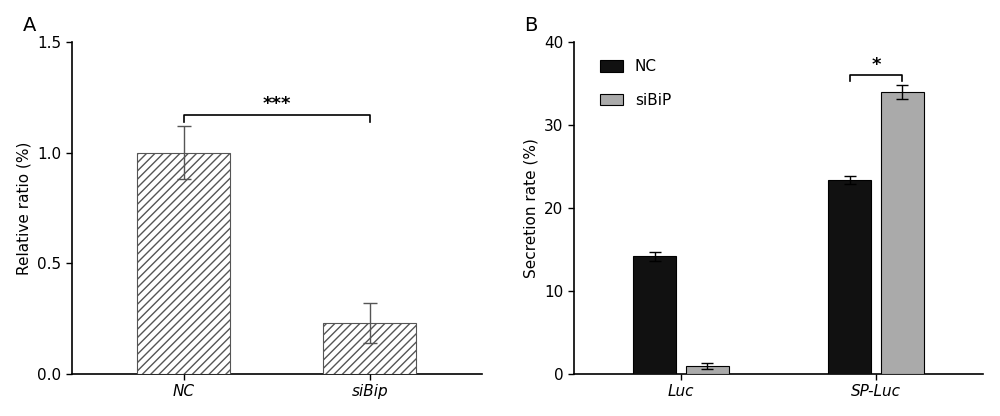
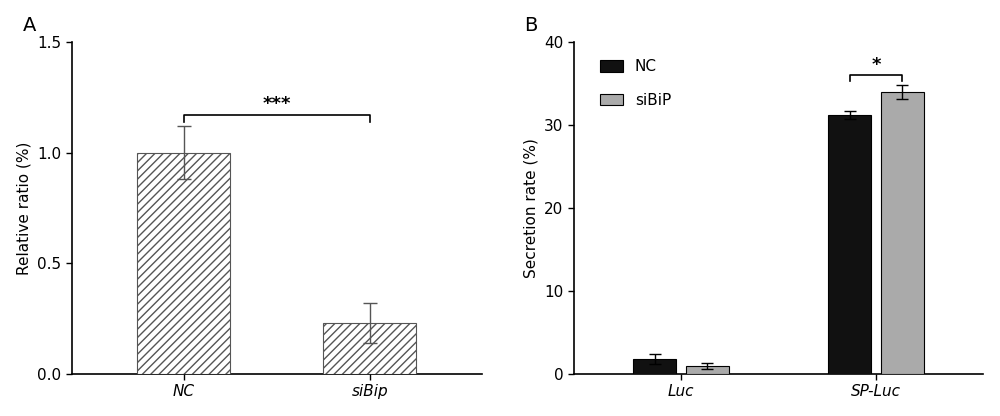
NC/Luc: 14.2 -> 1.8
NC/SP-Luc: 23.4 -> 31.2
